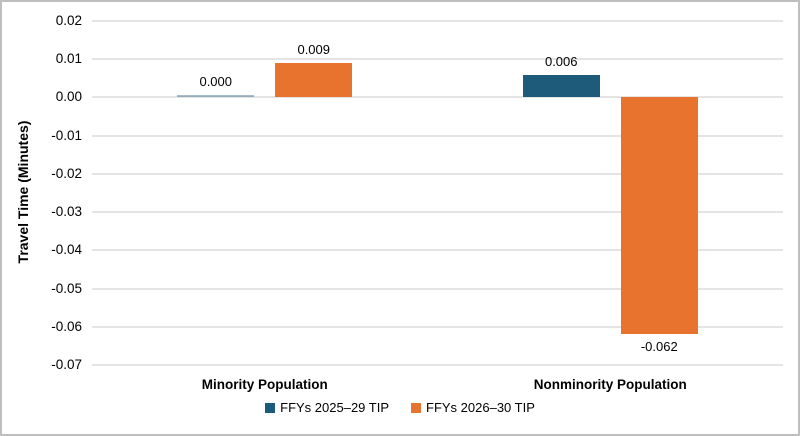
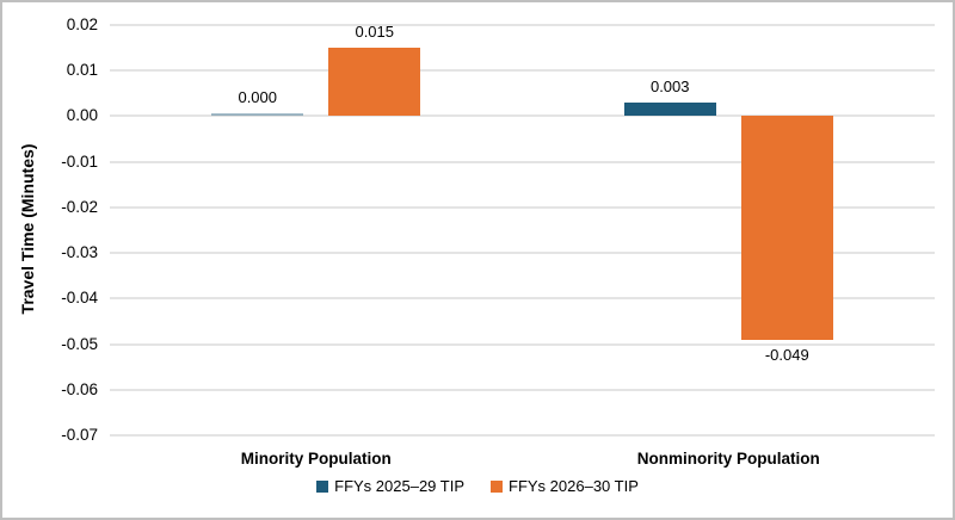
FFYs 2026–30 TIP/Minority Population: 0.009 -> 0.015
FFYs 2025–29 TIP/Nonminority Population: 0.006 -> 0.003
FFYs 2026–30 TIP/Nonminority Population: -0.062 -> -0.049
